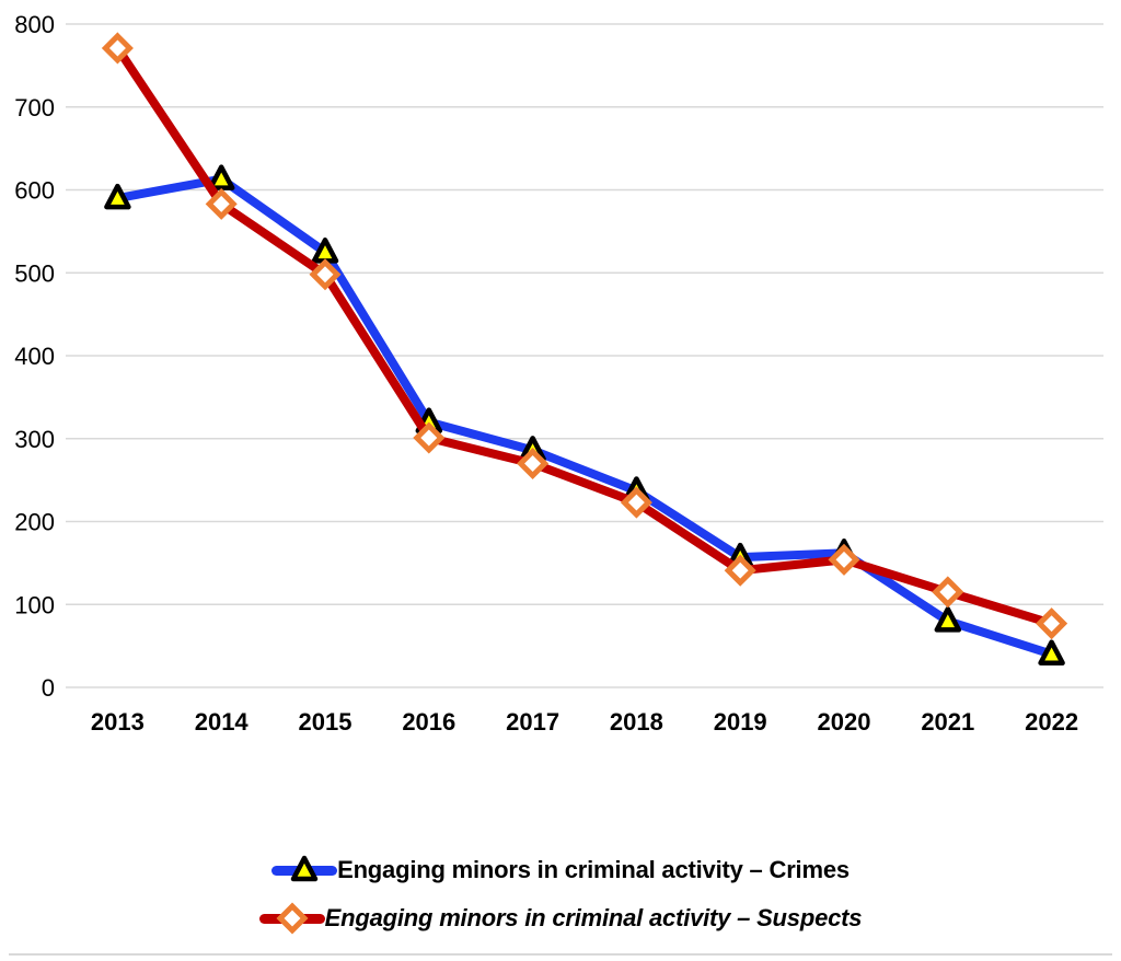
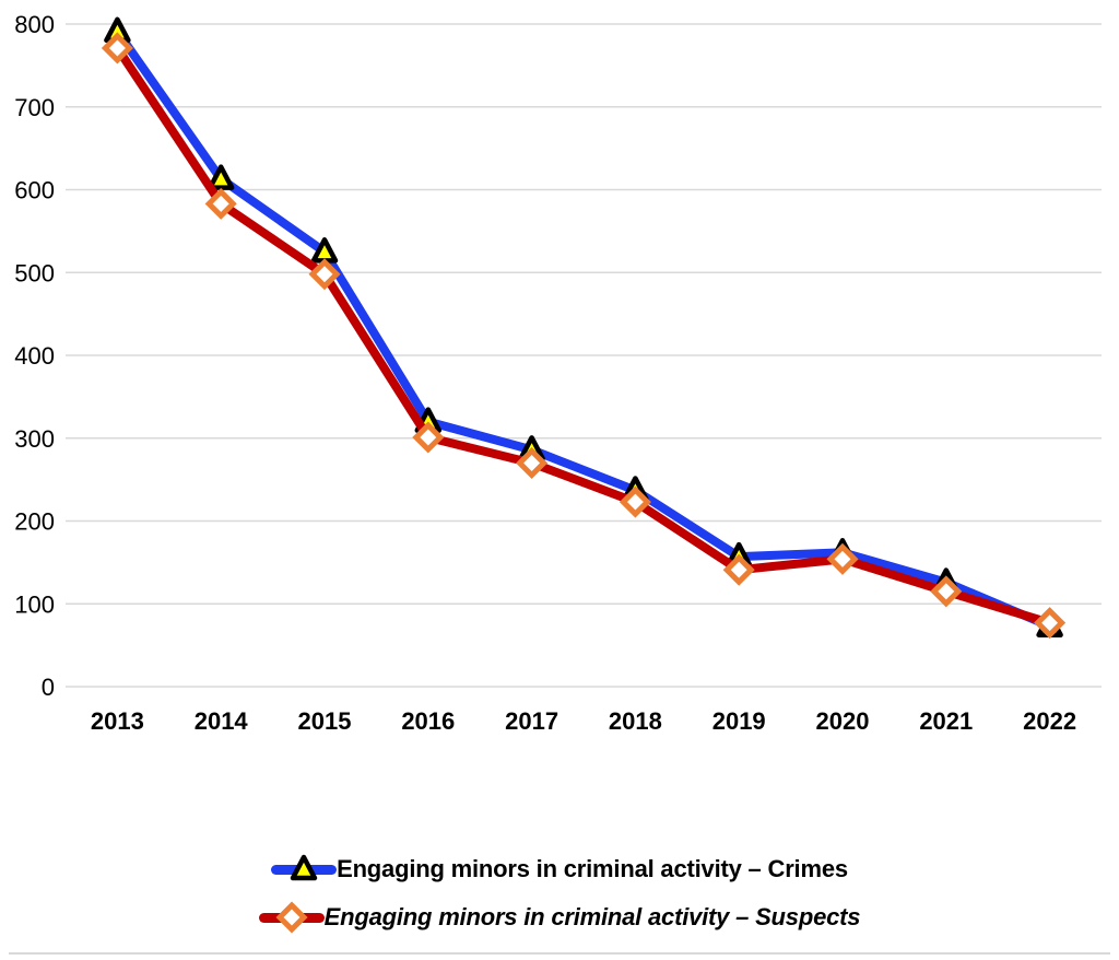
Engaging minors in criminal activity – Crimes/2013: 590 -> 790
Engaging minors in criminal activity – Crimes/2021: 80 -> 130
Engaging minors in criminal activity – Crimes/2022: 40 -> 70
